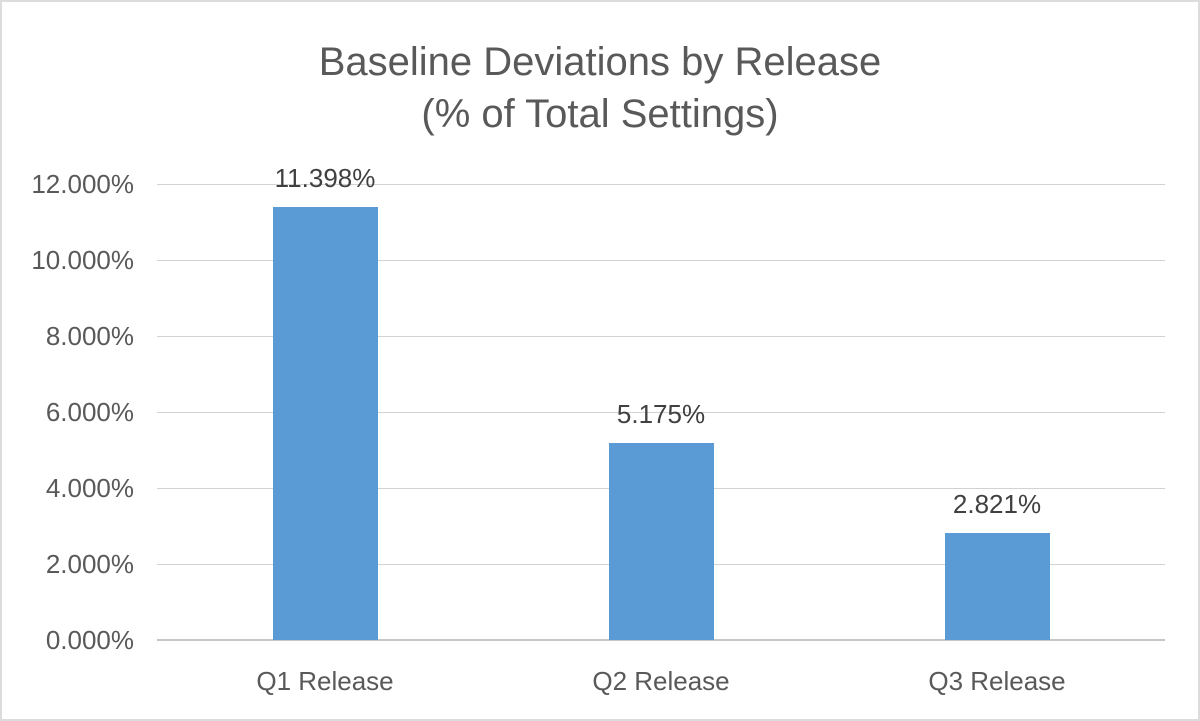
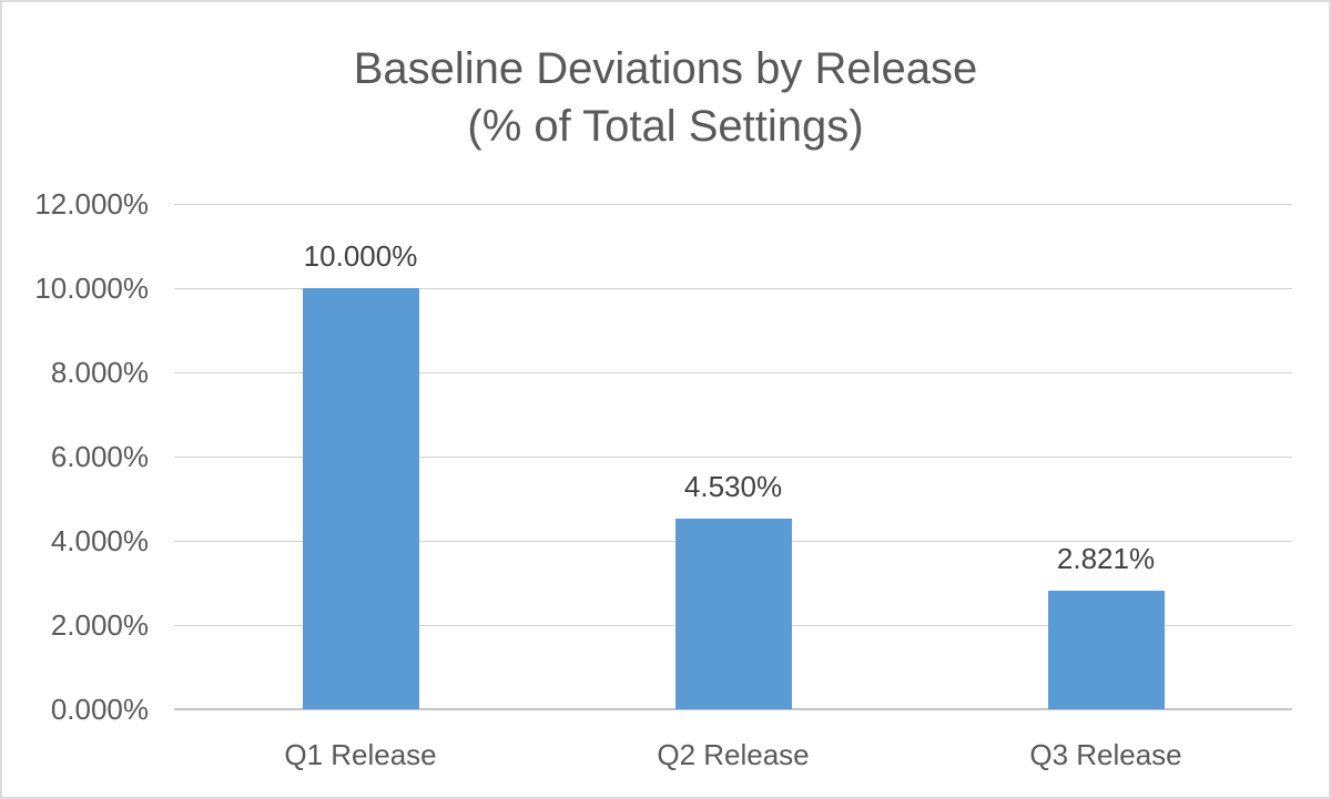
Q1 Release: 11.398% -> 10.000%
Q2 Release: 5.175% -> 4.530%
